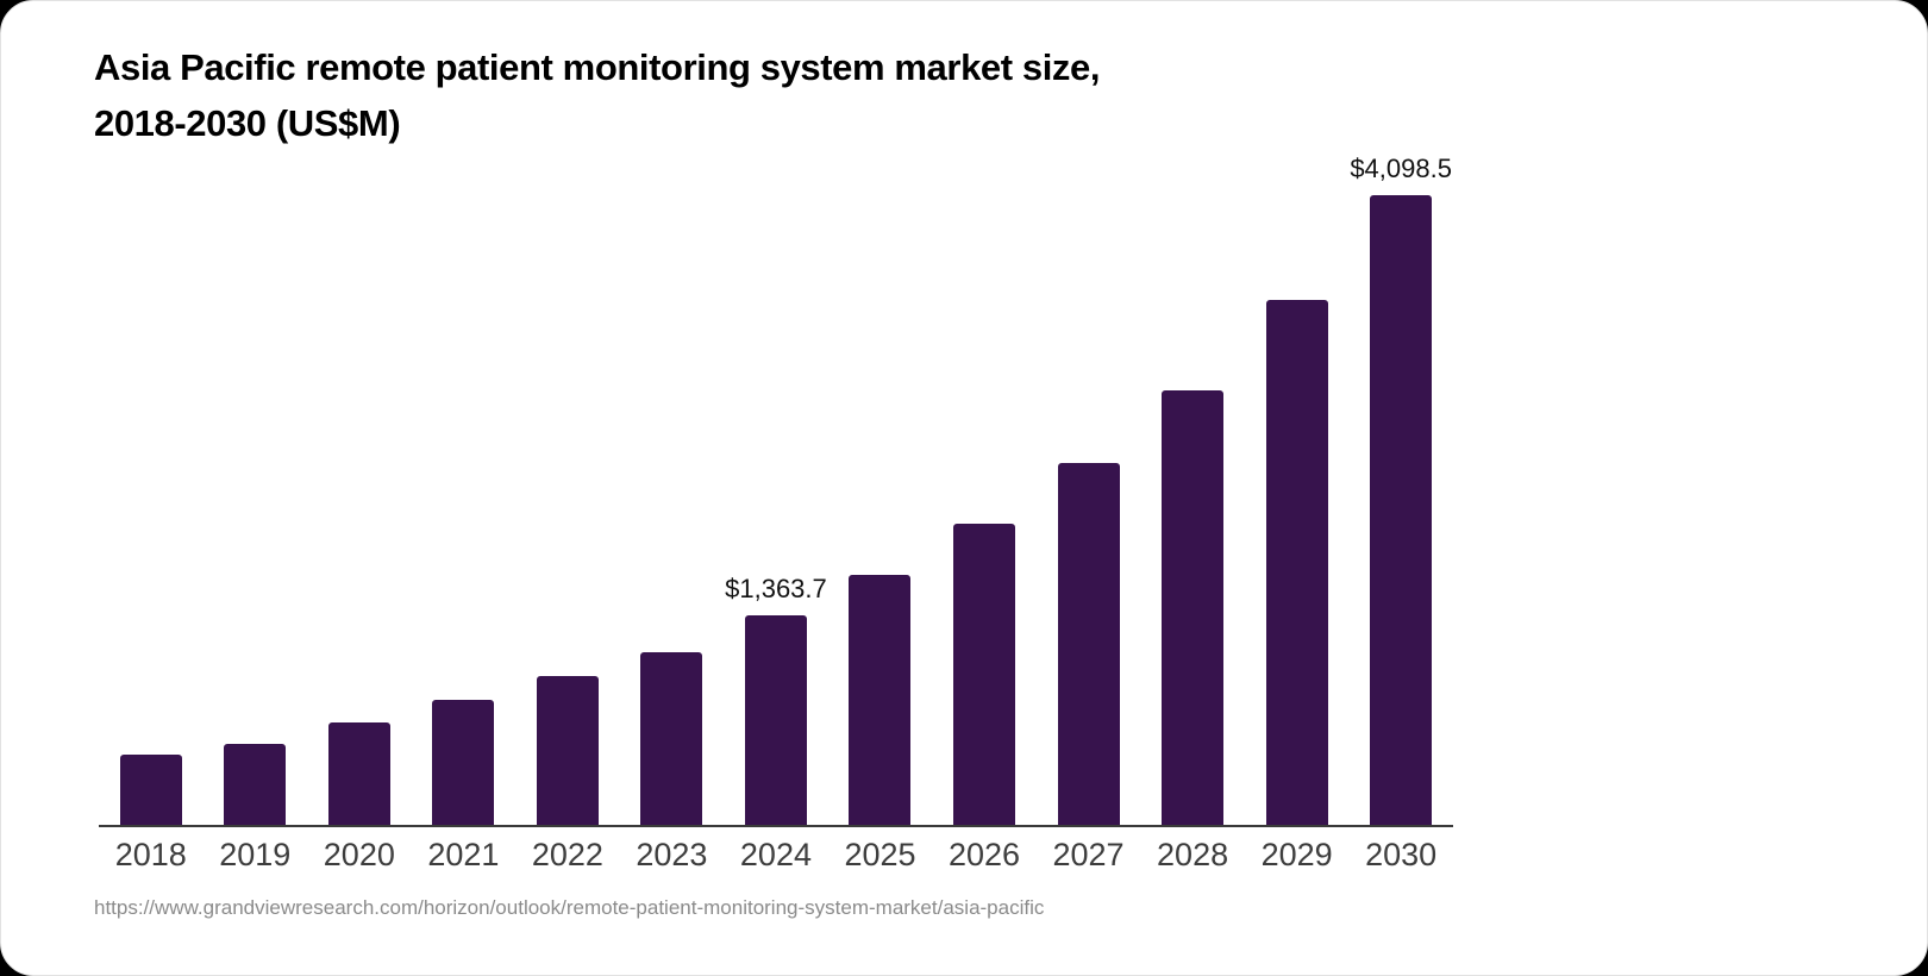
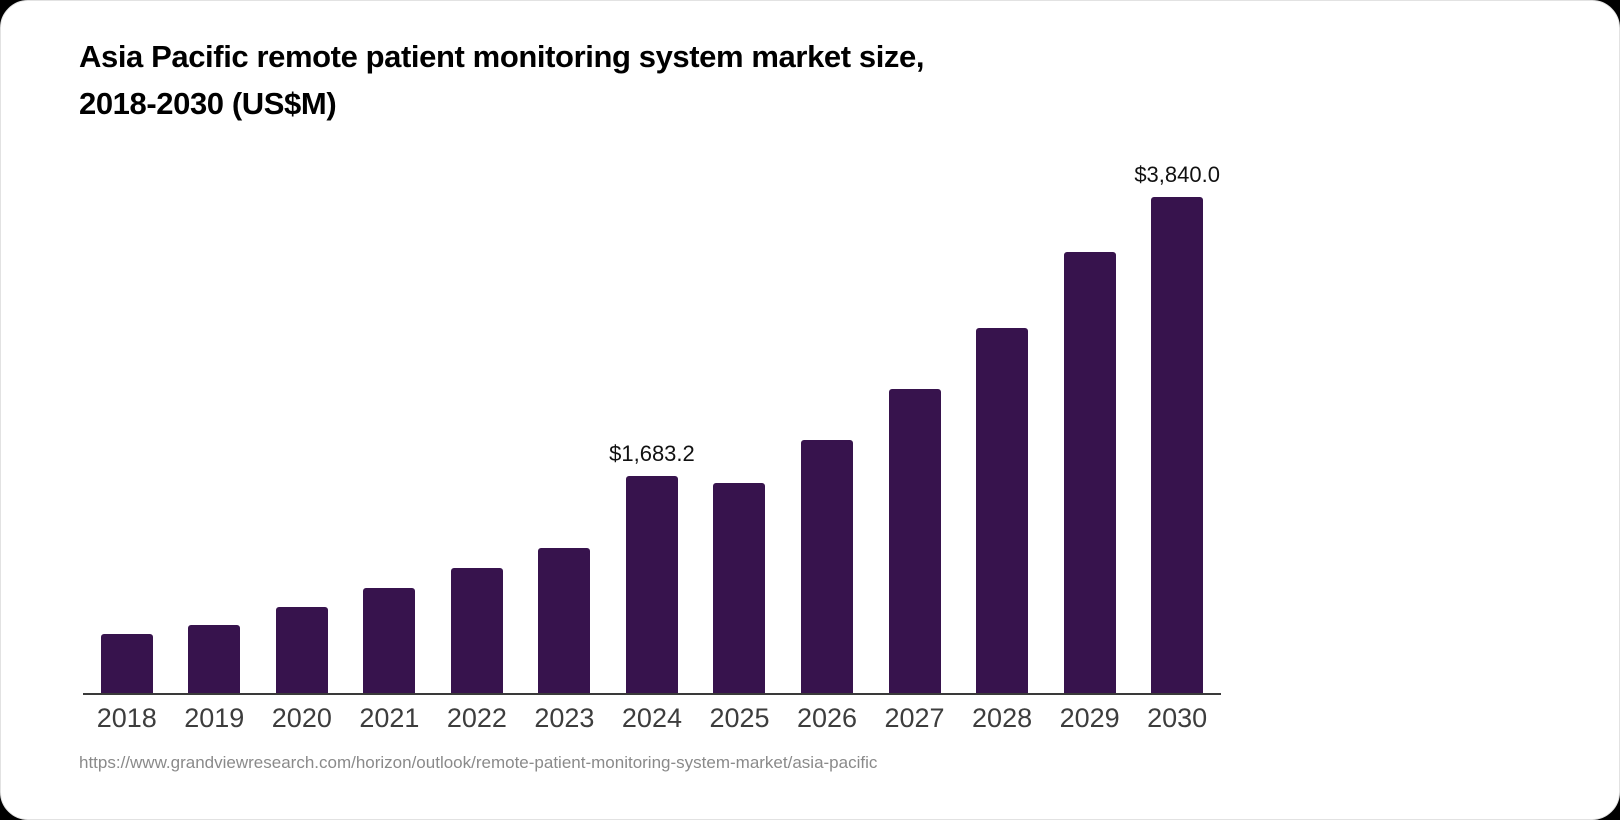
2024: $1,363.7 -> $1,683.2
2030: $4,098.5 -> $3,840.0
